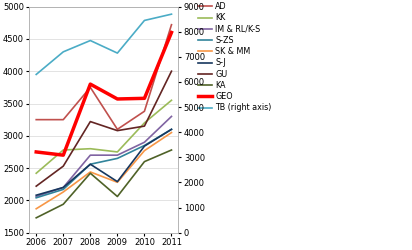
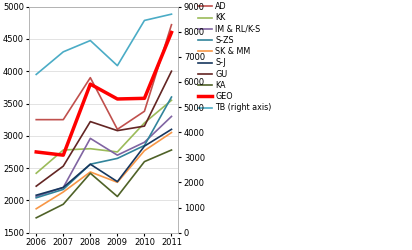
AD/2008: 3750 -> 3900
IM & RL/K-S/2008: 2700 -> 2960
TB (right axis)/2009: 7150 -> 6650
S-ZS/2011: 3100 -> 3600
